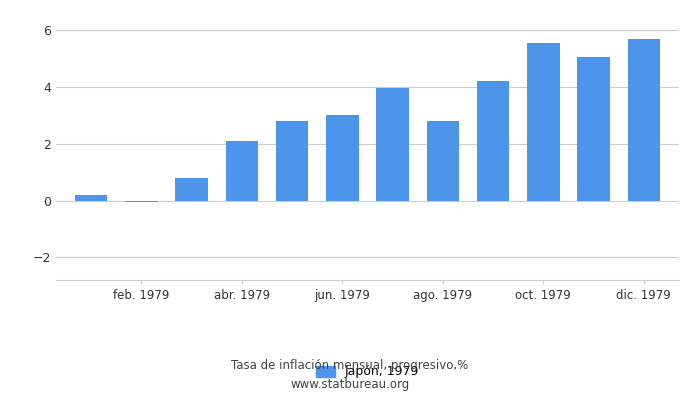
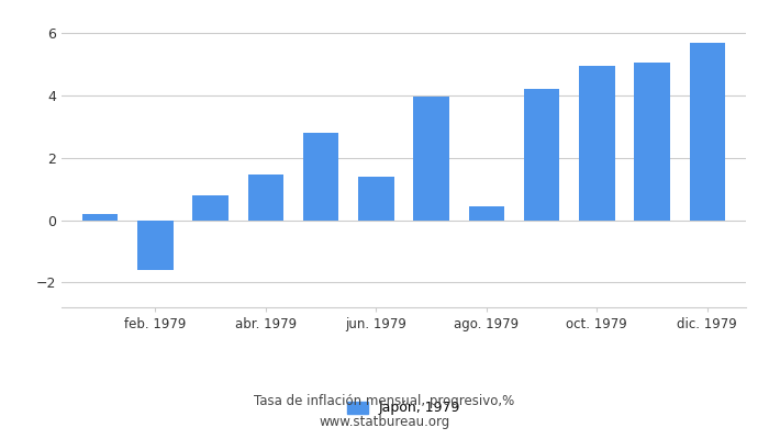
feb. 1979: -0.05 -> -1.60
abr. 1979: 2.10 -> 1.45
jun. 1979: 3.00 -> 1.40
ago. 1979: 2.80 -> 0.45
oct. 1979: 5.55 -> 4.95
